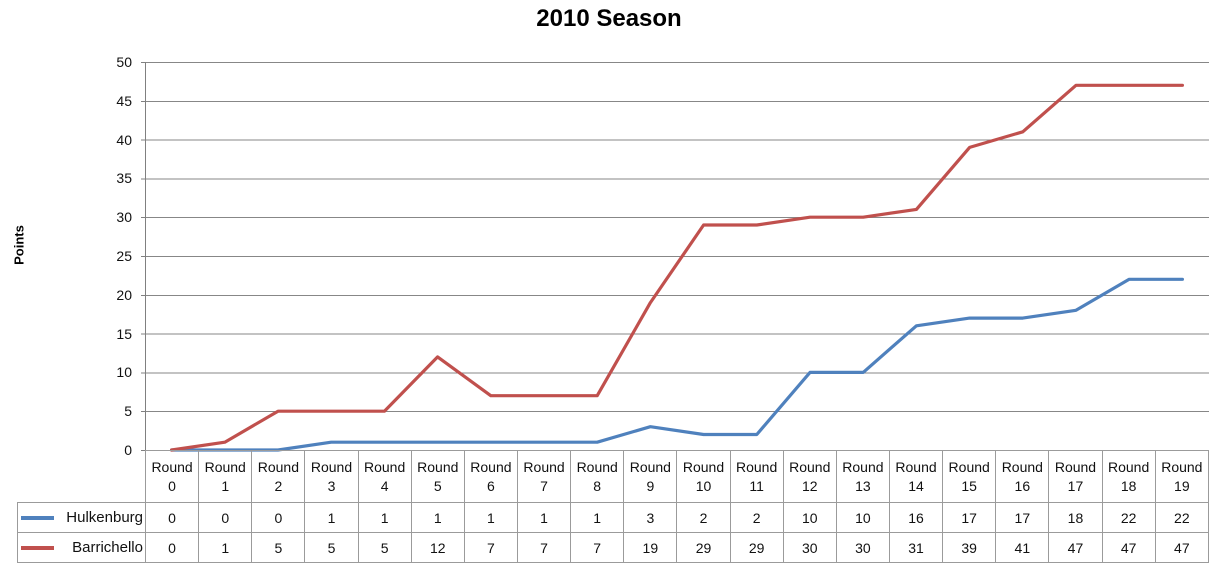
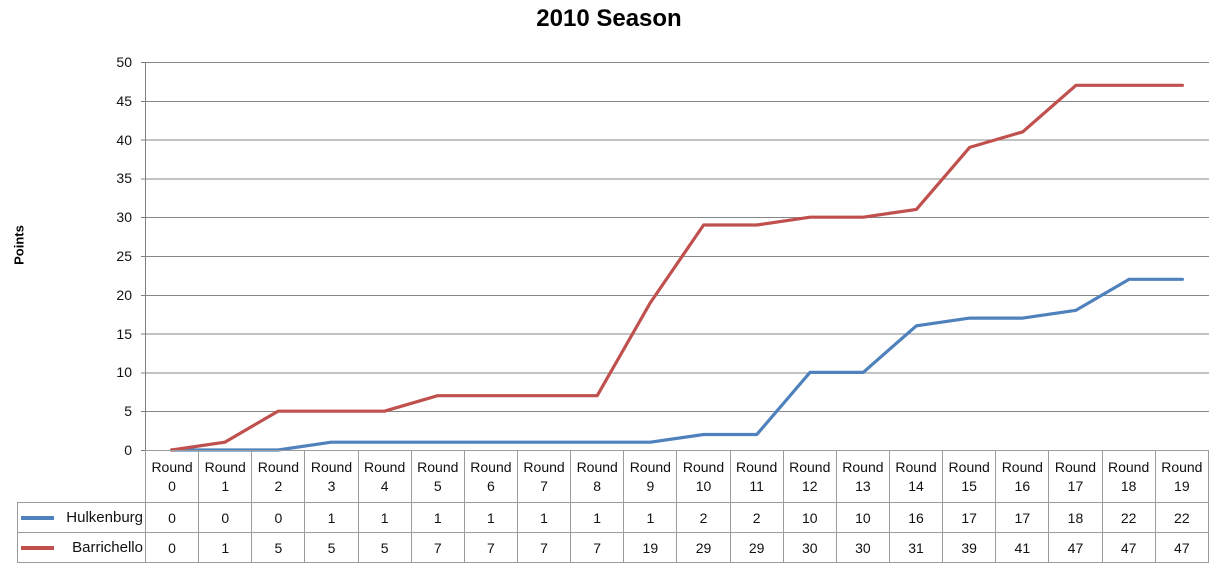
Barrichello/Round 5: 12 -> 7
Hulkenburg/Round 9: 3 -> 1
